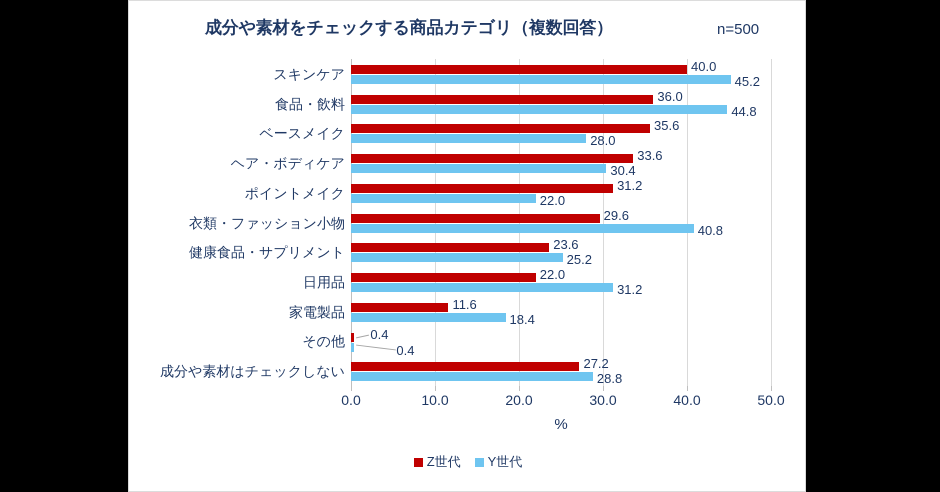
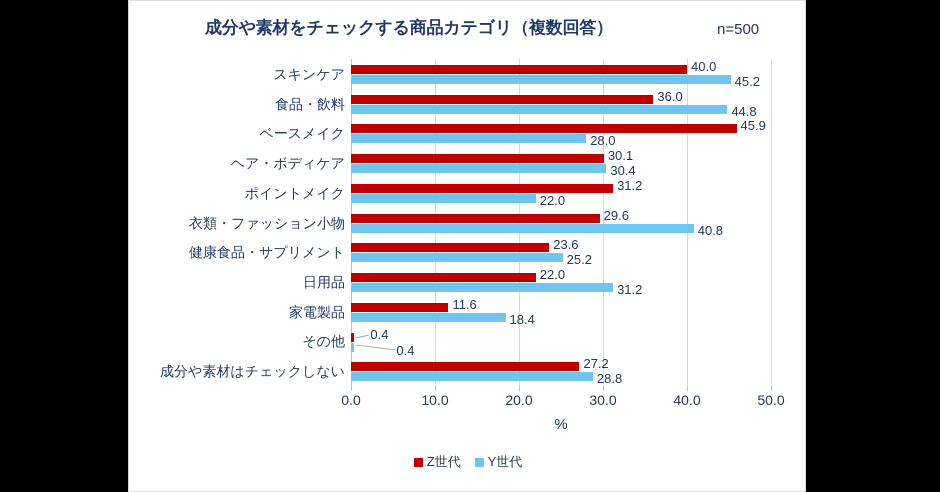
Z世代/ベースメイク: 35.6 -> 45.9
Z世代/ヘア・ボディケア: 33.6 -> 30.1
